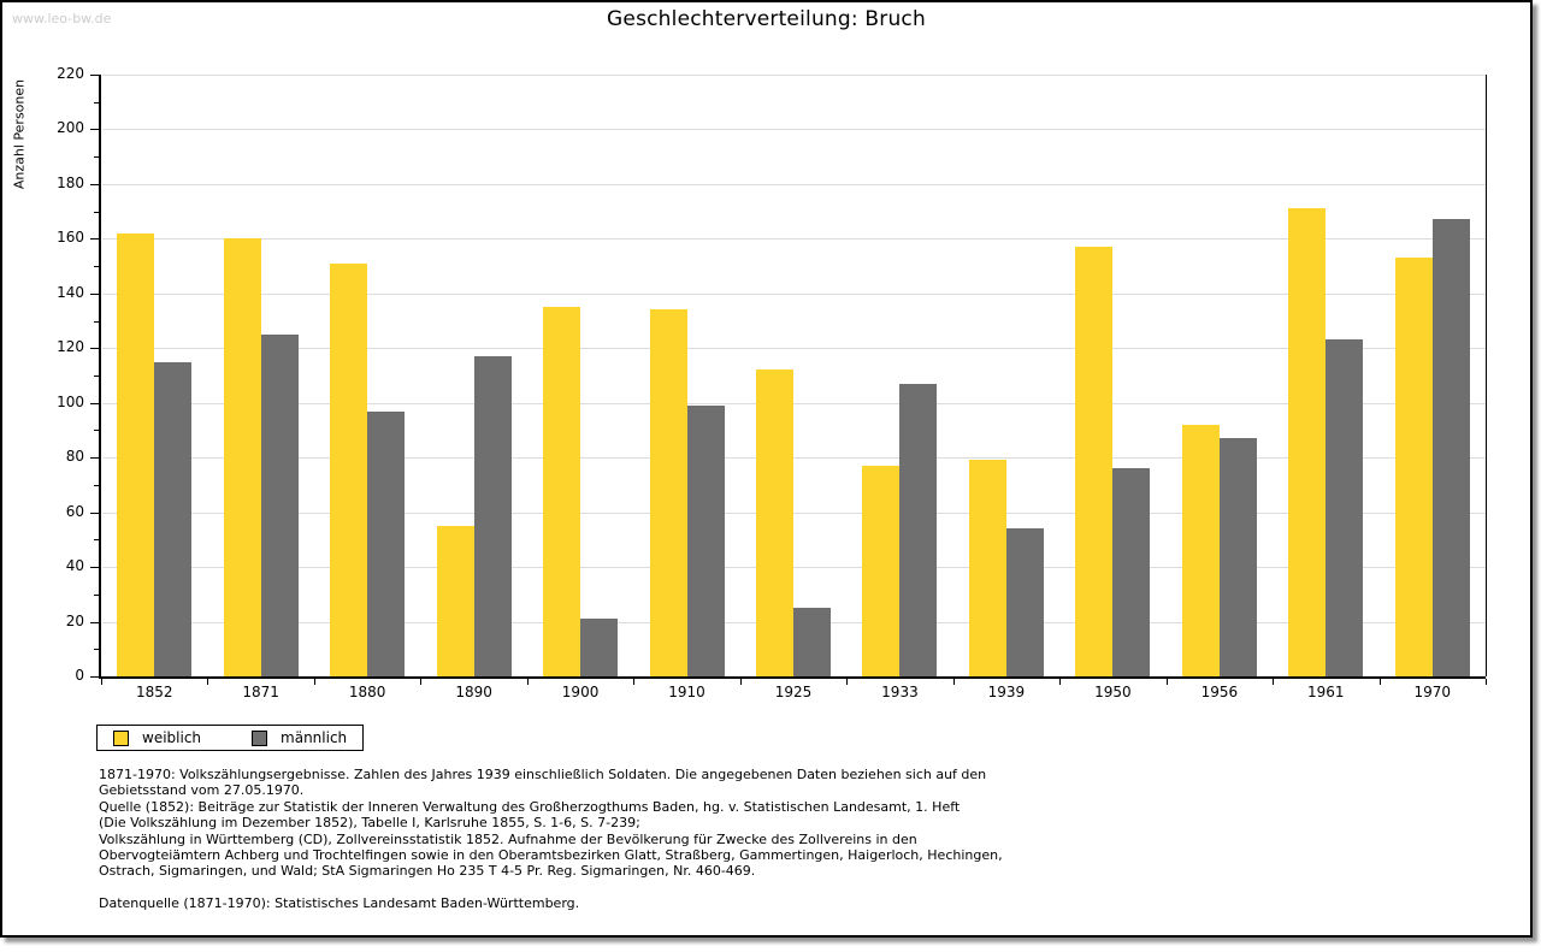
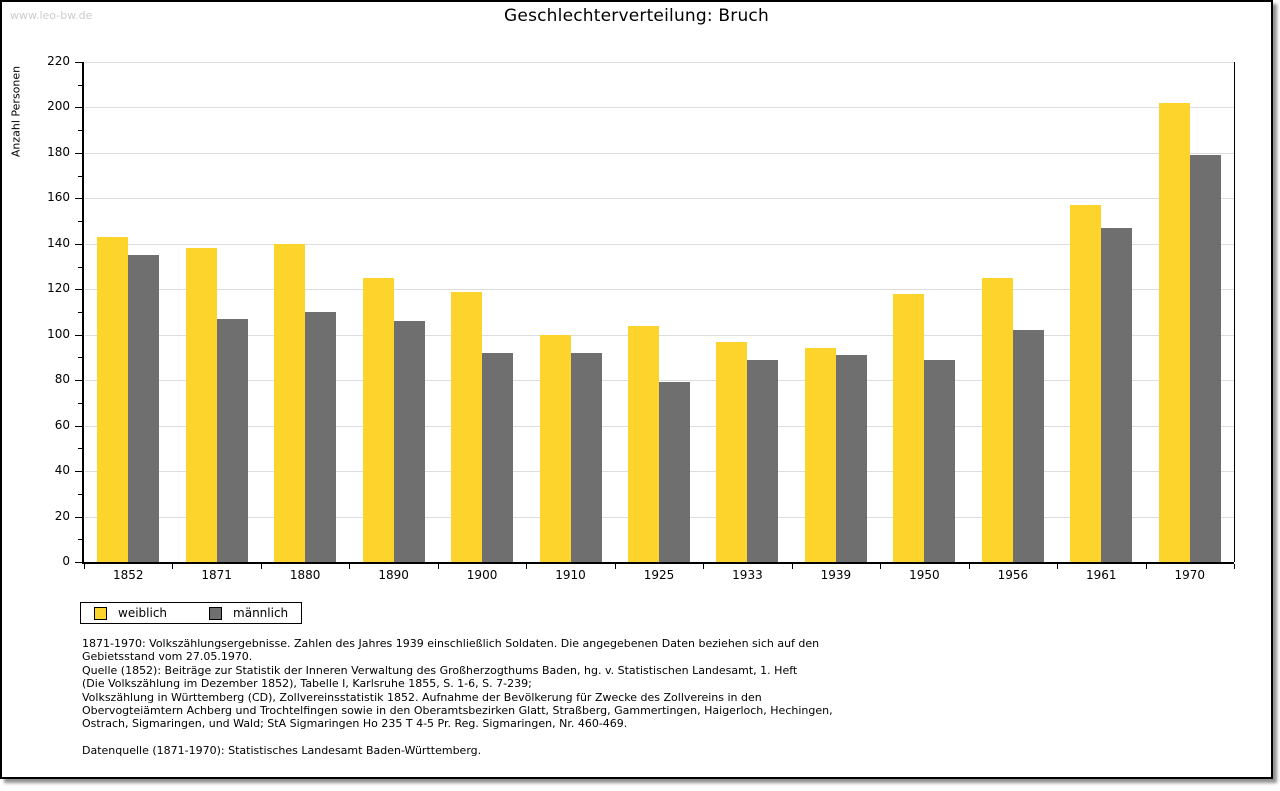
weiblich/1852: 162 -> 143
männlich/1852: 115 -> 135
weiblich/1871: 160 -> 138
männlich/1871: 125 -> 107
weiblich/1880: 151 -> 140
männlich/1880: 97 -> 110
weiblich/1890: 55 -> 125
männlich/1890: 117 -> 106
weiblich/1900: 135 -> 119
männlich/1900: 21 -> 92
weiblich/1910: 134 -> 100
männlich/1910: 99 -> 92
weiblich/1925: 112 -> 104
männlich/1925: 25 -> 79
weiblich/1933: 77 -> 97
männlich/1933: 107 -> 89
weiblich/1939: 79 -> 94
männlich/1939: 54 -> 91
weiblich/1950: 157 -> 118
männlich/1950: 76 -> 89
weiblich/1956: 92 -> 125
männlich/1956: 87 -> 102
weiblich/1961: 171 -> 157
männlich/1961: 123 -> 147
weiblich/1970: 153 -> 202
männlich/1970: 167 -> 179
